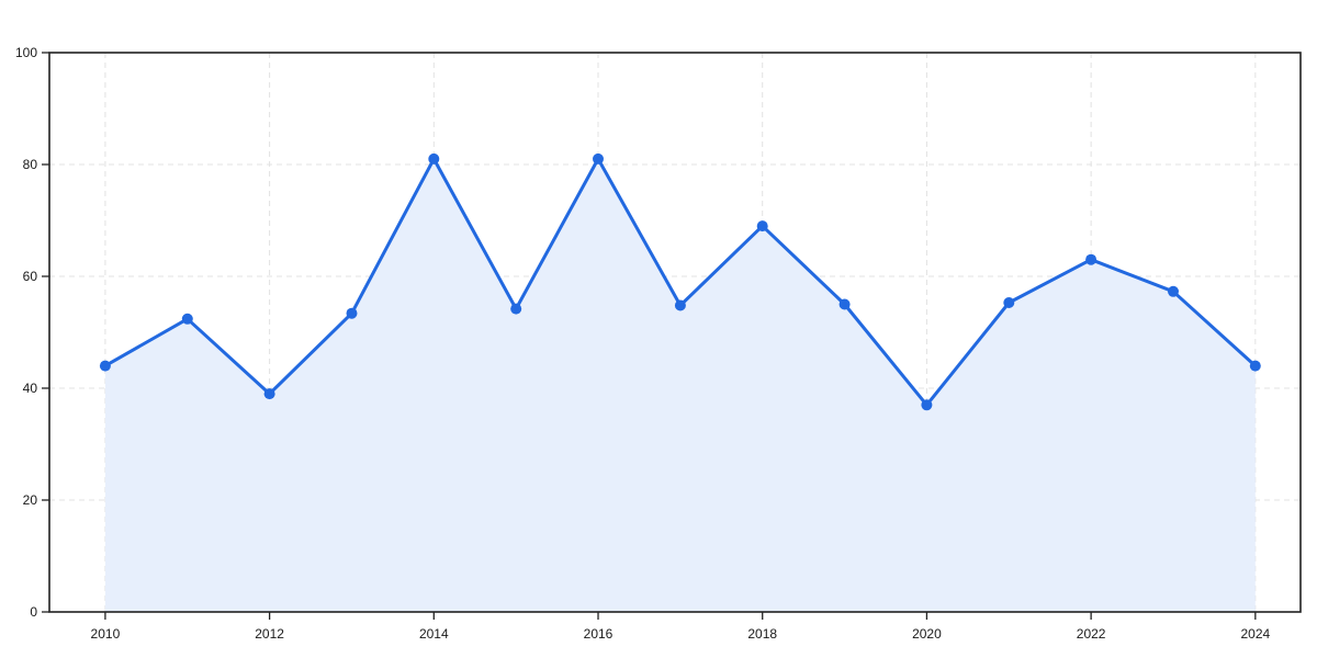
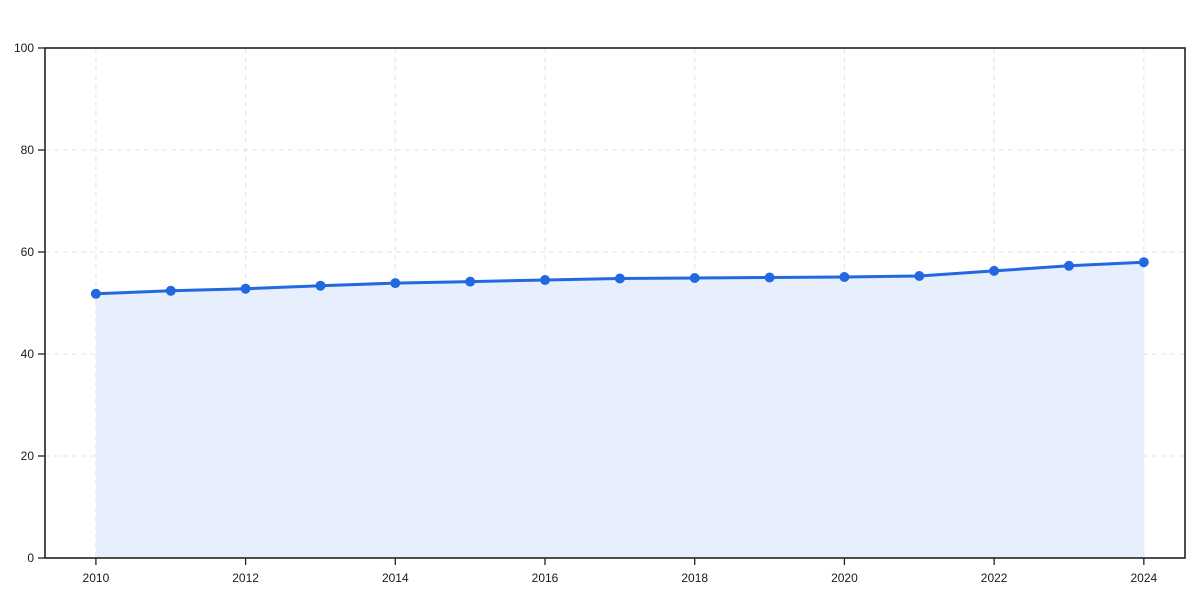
2010: 44 -> 52
2012: 39 -> 53
2014: 81 -> 54
2016: 81 -> 54
2018: 69 -> 55
2020: 37 -> 55
2022: 63 -> 56
2024: 44 -> 58
